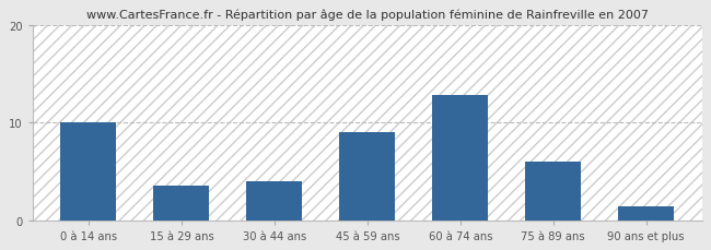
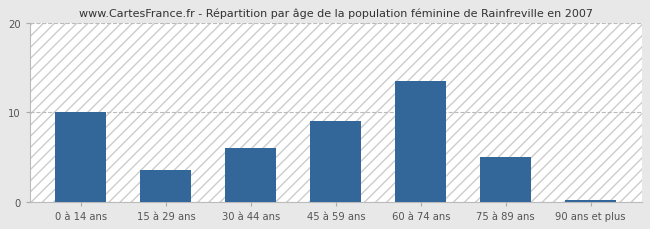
30 à 44 ans: 4.0 -> 6.0
60 à 74 ans: 12.8 -> 13.5
75 à 89 ans: 6.0 -> 5.0
90 ans et plus: 1.4 -> 0.2
